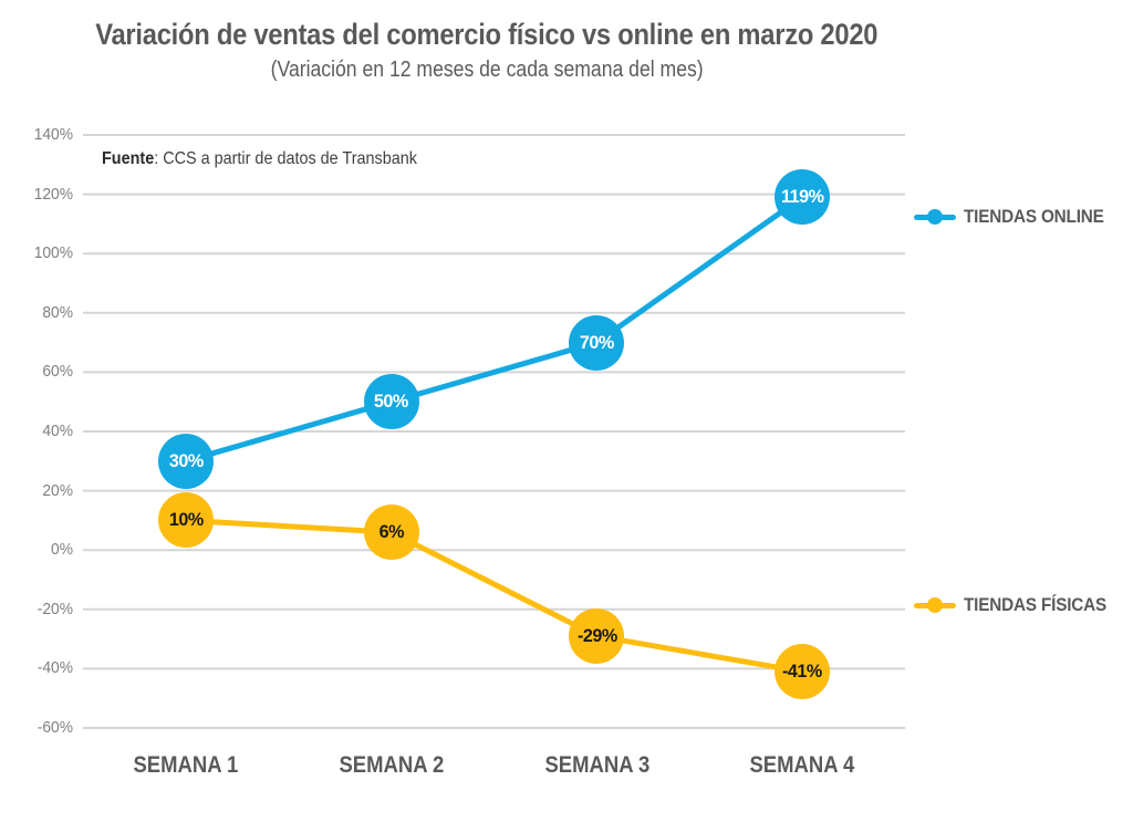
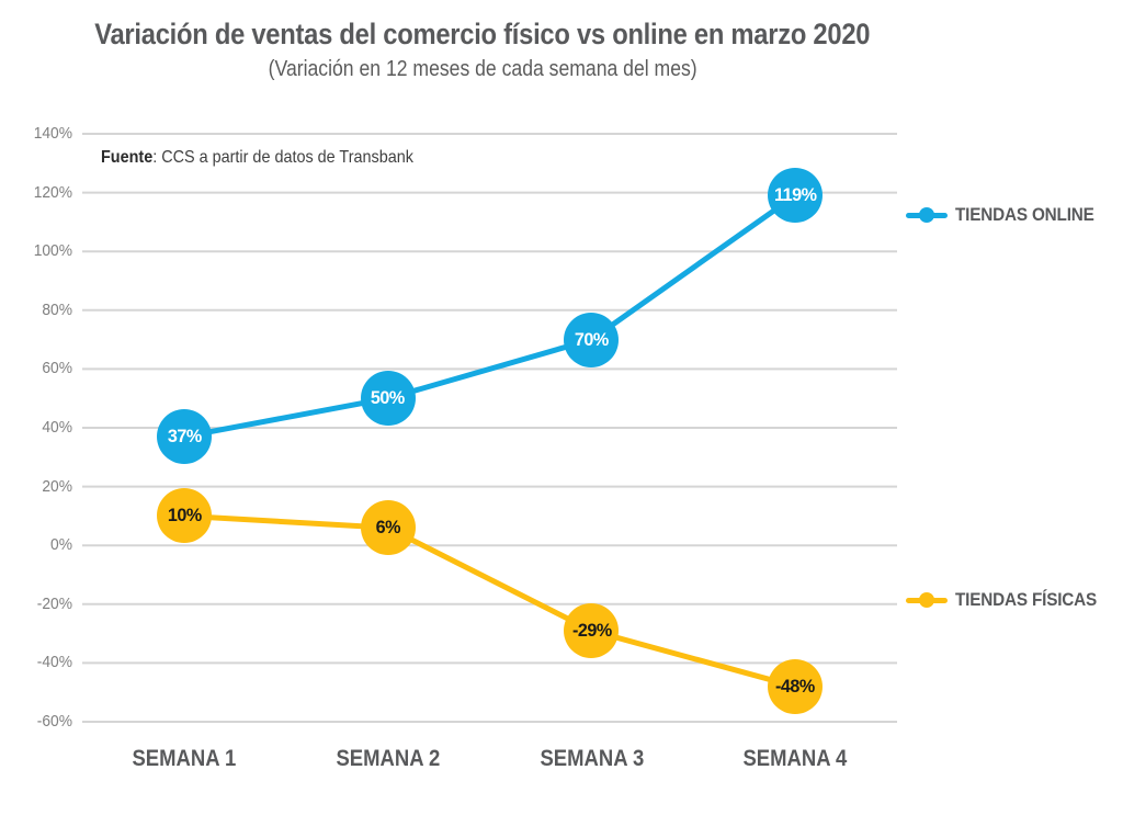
TIENDAS ONLINE/SEMANA 1: 30% -> 37%
TIENDAS FÍSICAS/SEMANA 4: -41% -> -48%
